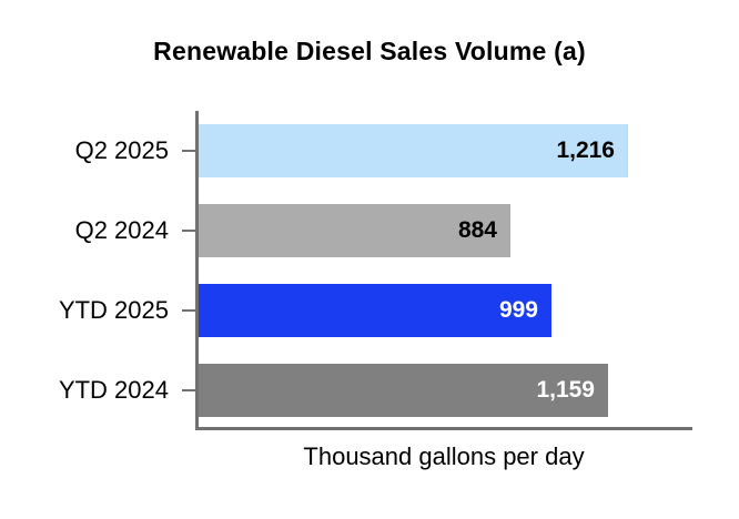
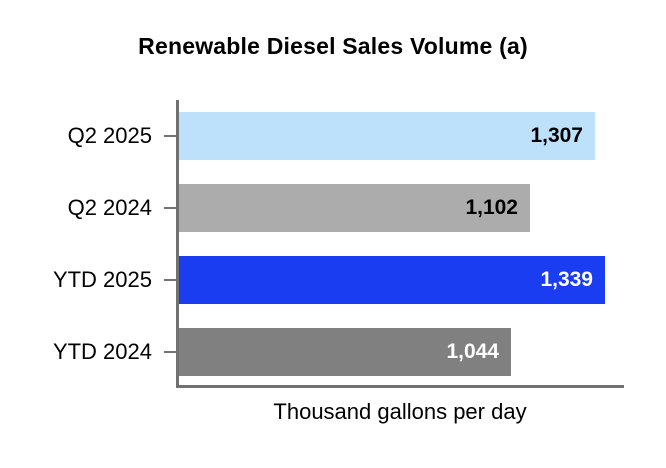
Q2 2025: 1,216 -> 1,307
Q2 2024: 884 -> 1,102
YTD 2025: 999 -> 1,339
YTD 2024: 1,159 -> 1,044
